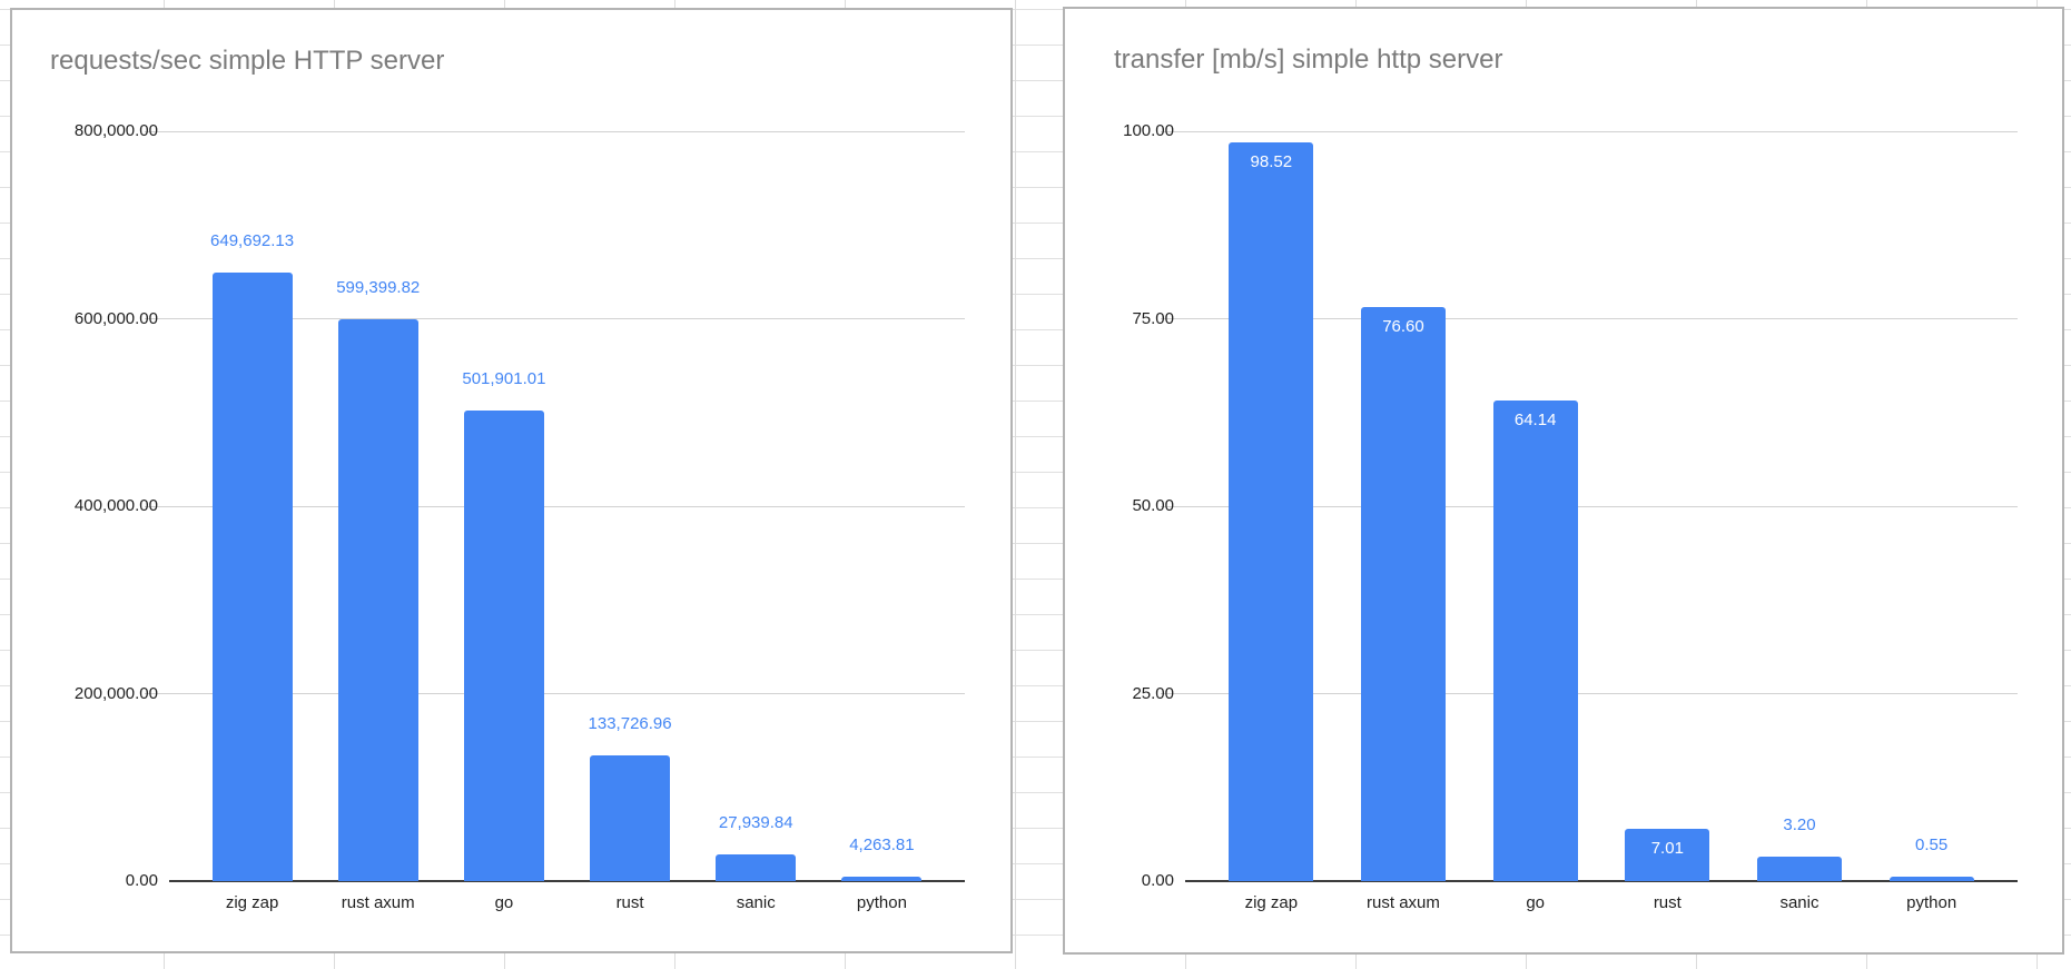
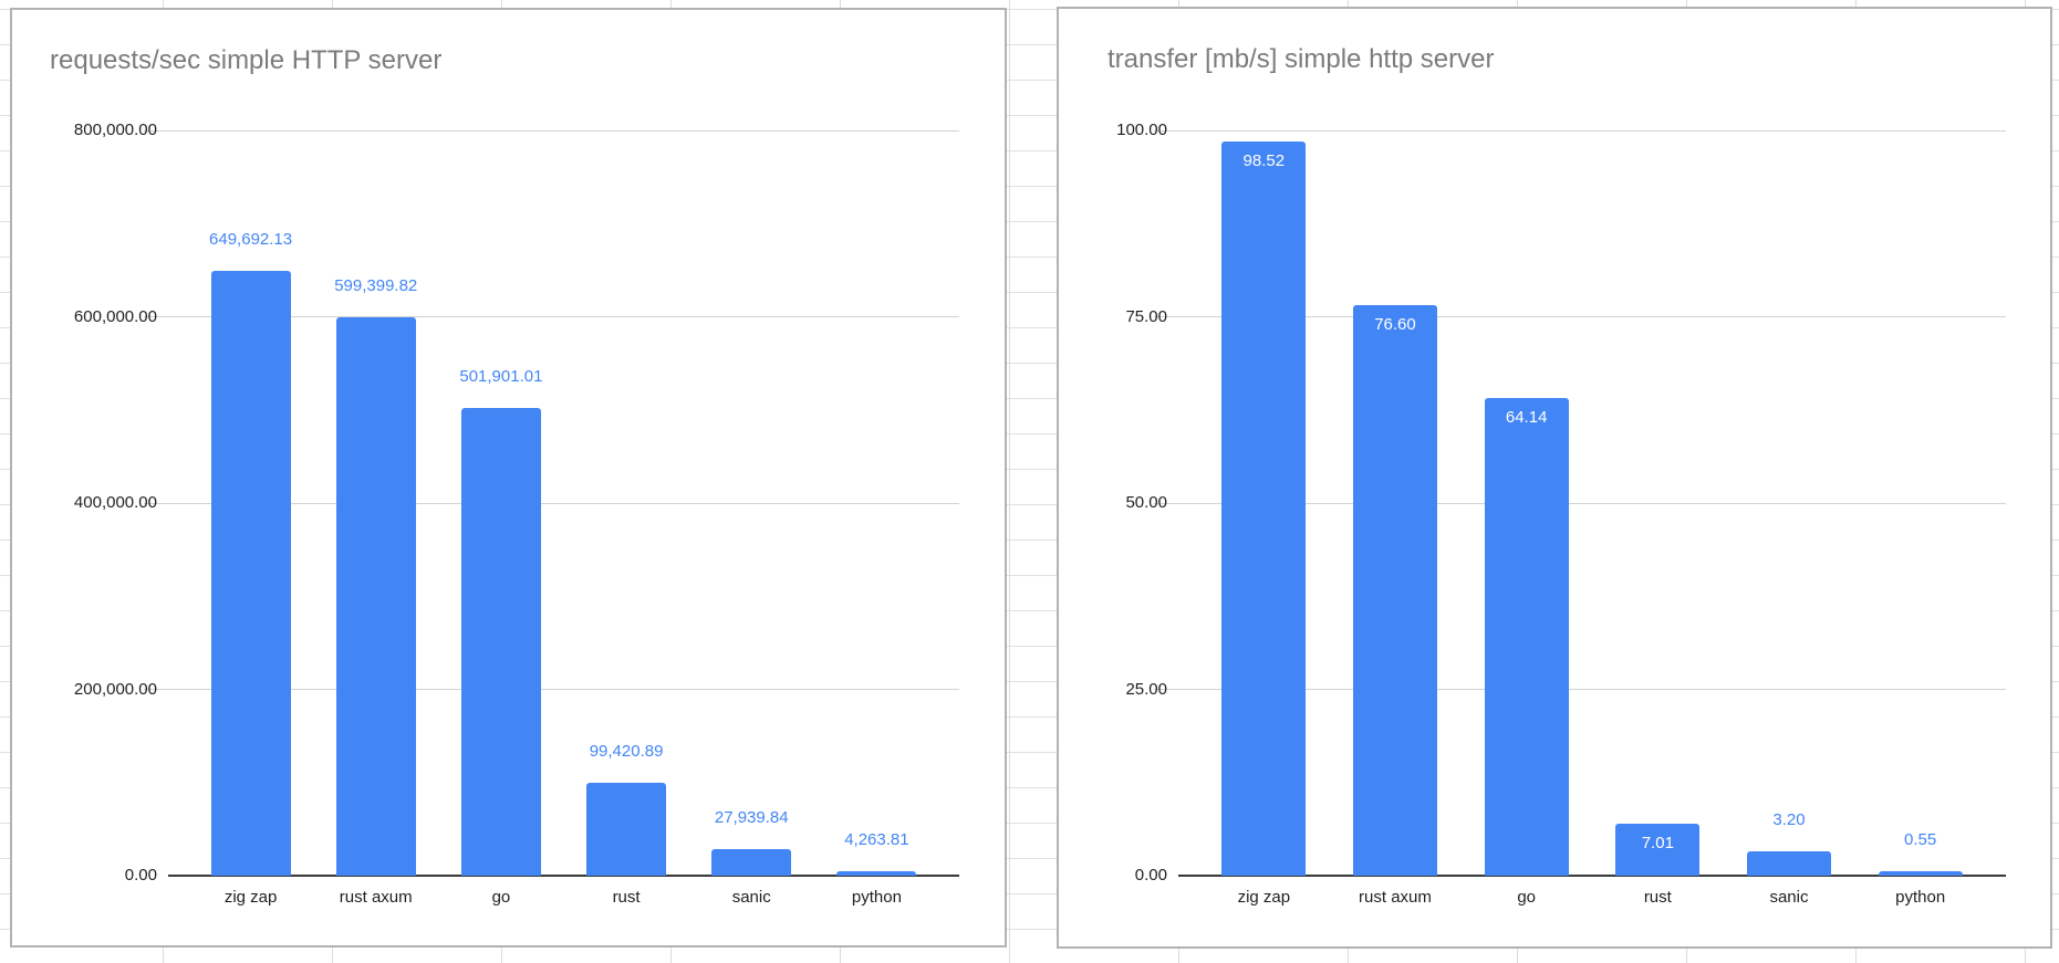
requests/sec simple HTTP server/rust: 133,726.96 -> 99,420.89
